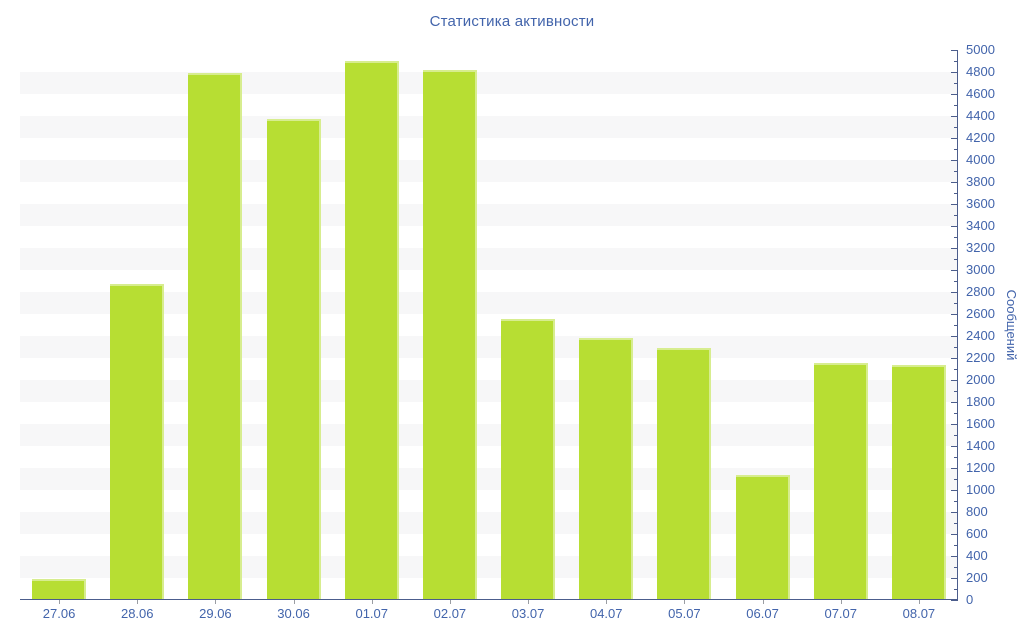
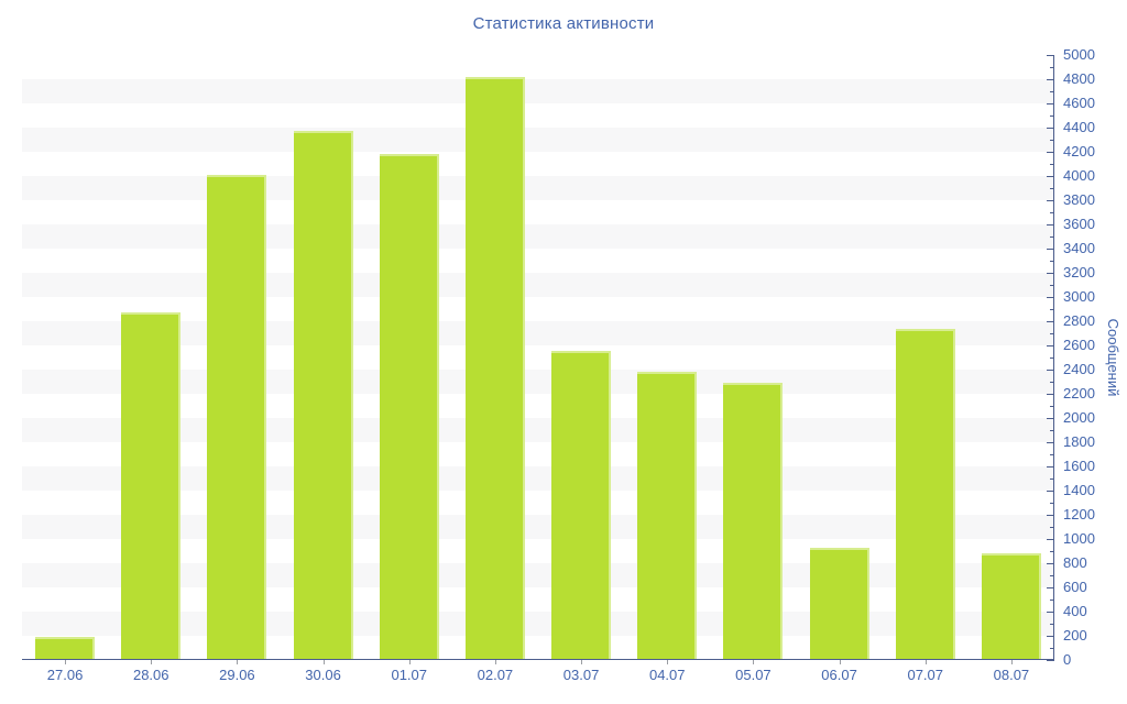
29.06: 4780 -> 4000
01.07: 4890 -> 4170
06.07: 1130 -> 920
07.07: 2150 -> 2730
08.07: 2130 -> 870
